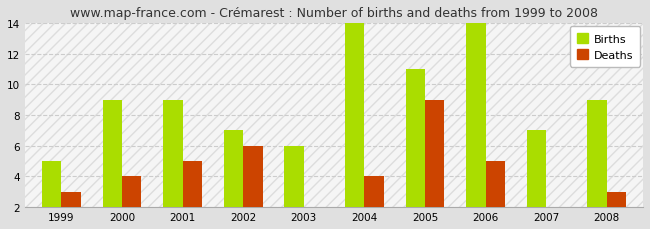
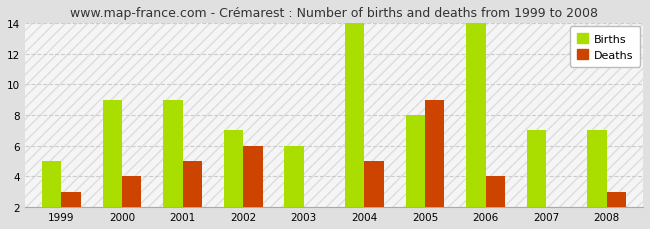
Deaths/2004: 4 -> 5
Births/2005: 11 -> 8
Deaths/2006: 5 -> 4
Births/2008: 9 -> 7
